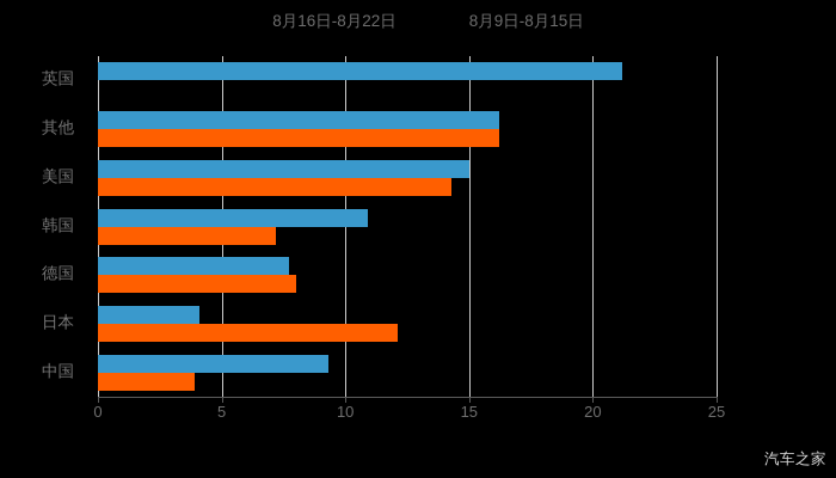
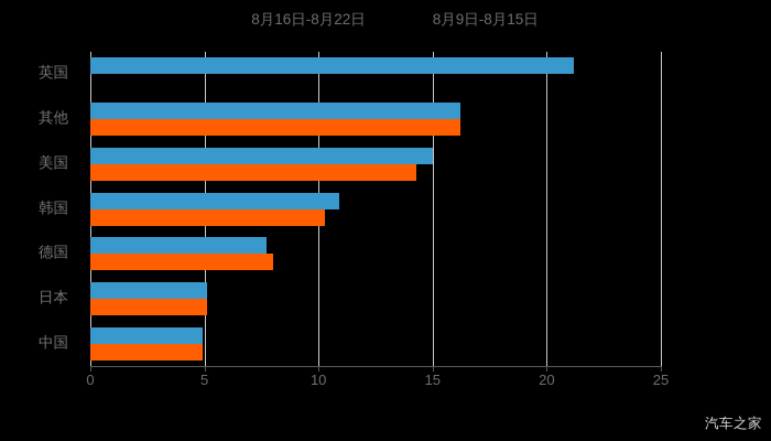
8月9日-8月15日/韩国: 7.2 -> 10.3
8月16日-8月22日/日本: 4.1 -> 5.1
8月9日-8月15日/日本: 12.1 -> 5.1
8月16日-8月22日/中国: 9.3 -> 4.9
8月9日-8月15日/中国: 3.9 -> 4.9
